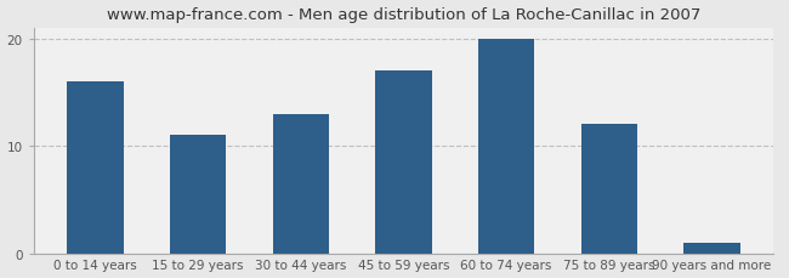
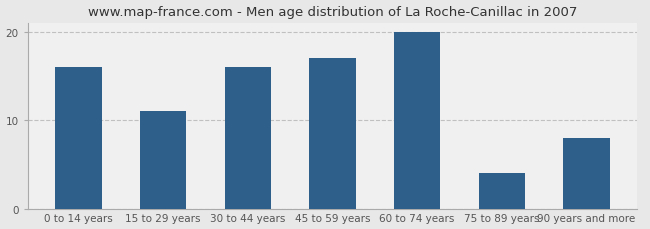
30 to 44 years: 13 -> 16
75 to 89 years: 12 -> 4
90 years and more: 1 -> 8
